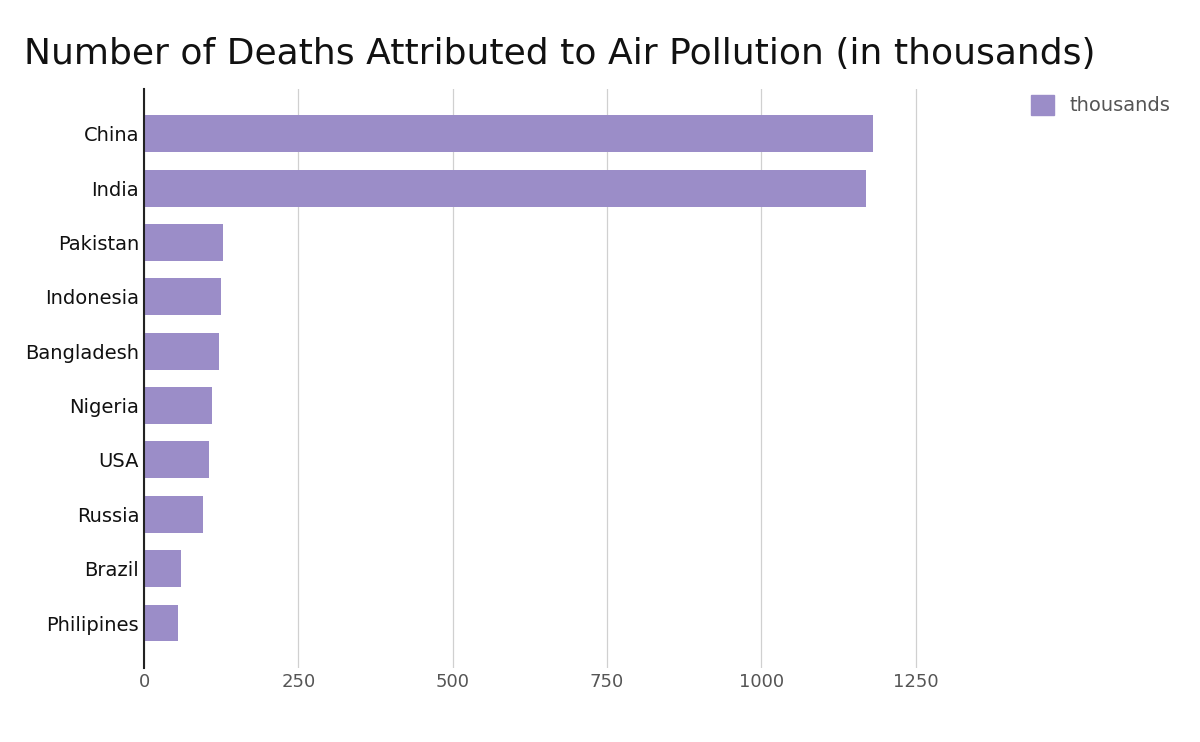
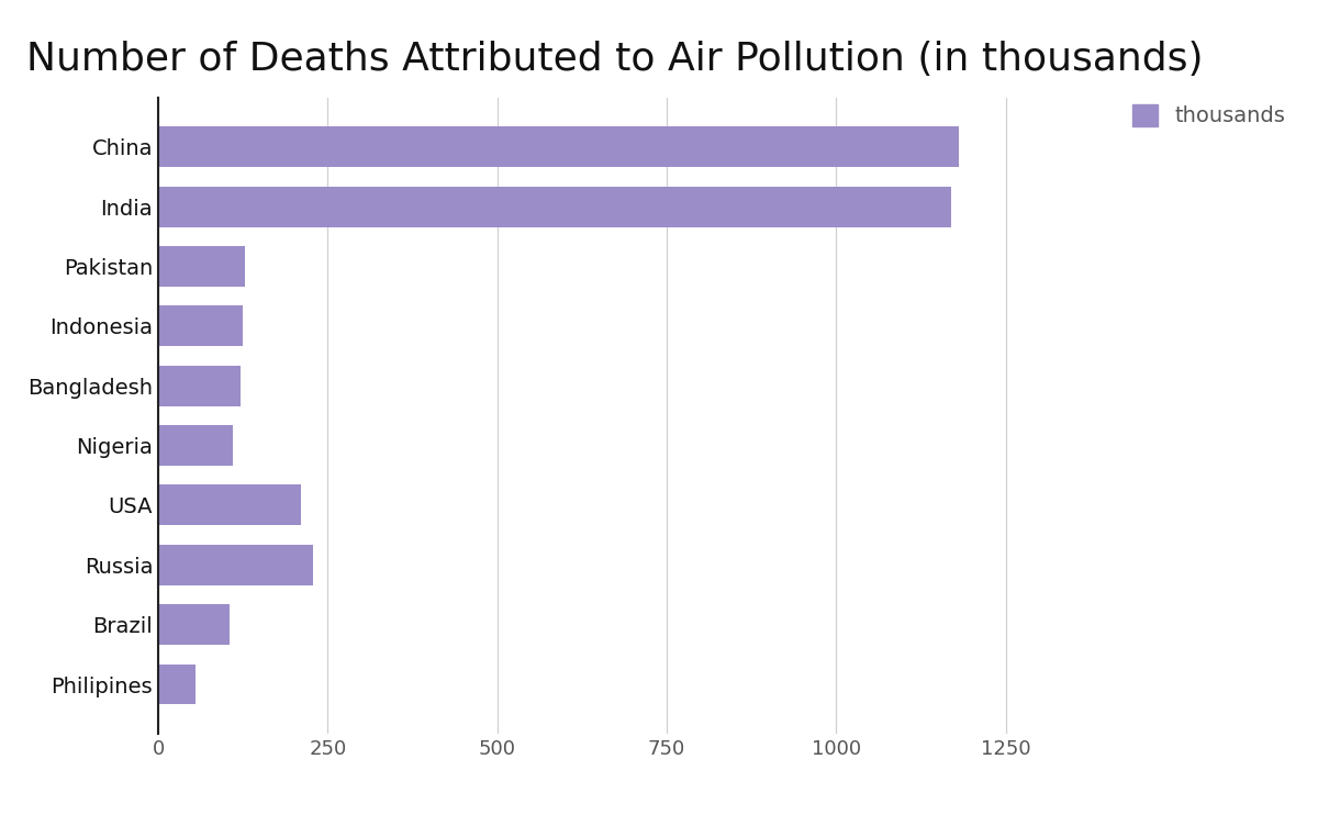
USA: 105 -> 210
Russia: 95 -> 228
Brazil: 60 -> 106
